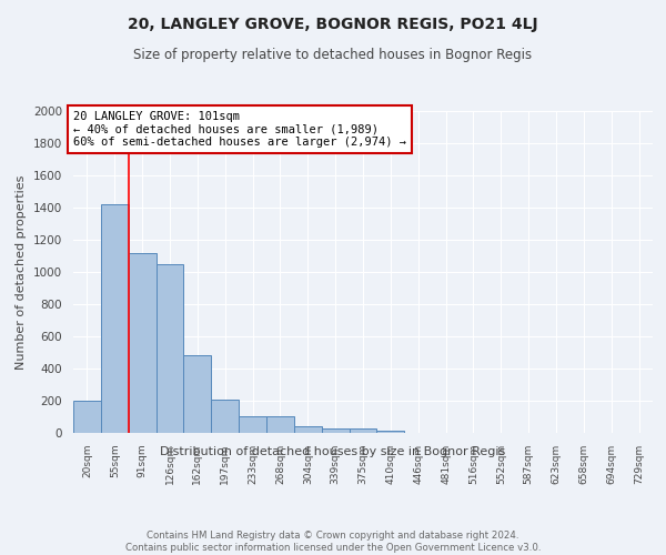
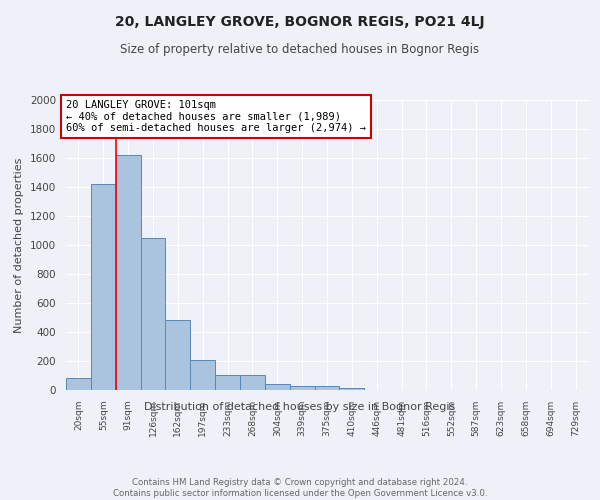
20sqm: 200 -> 80
91sqm: 1120 -> 1620
